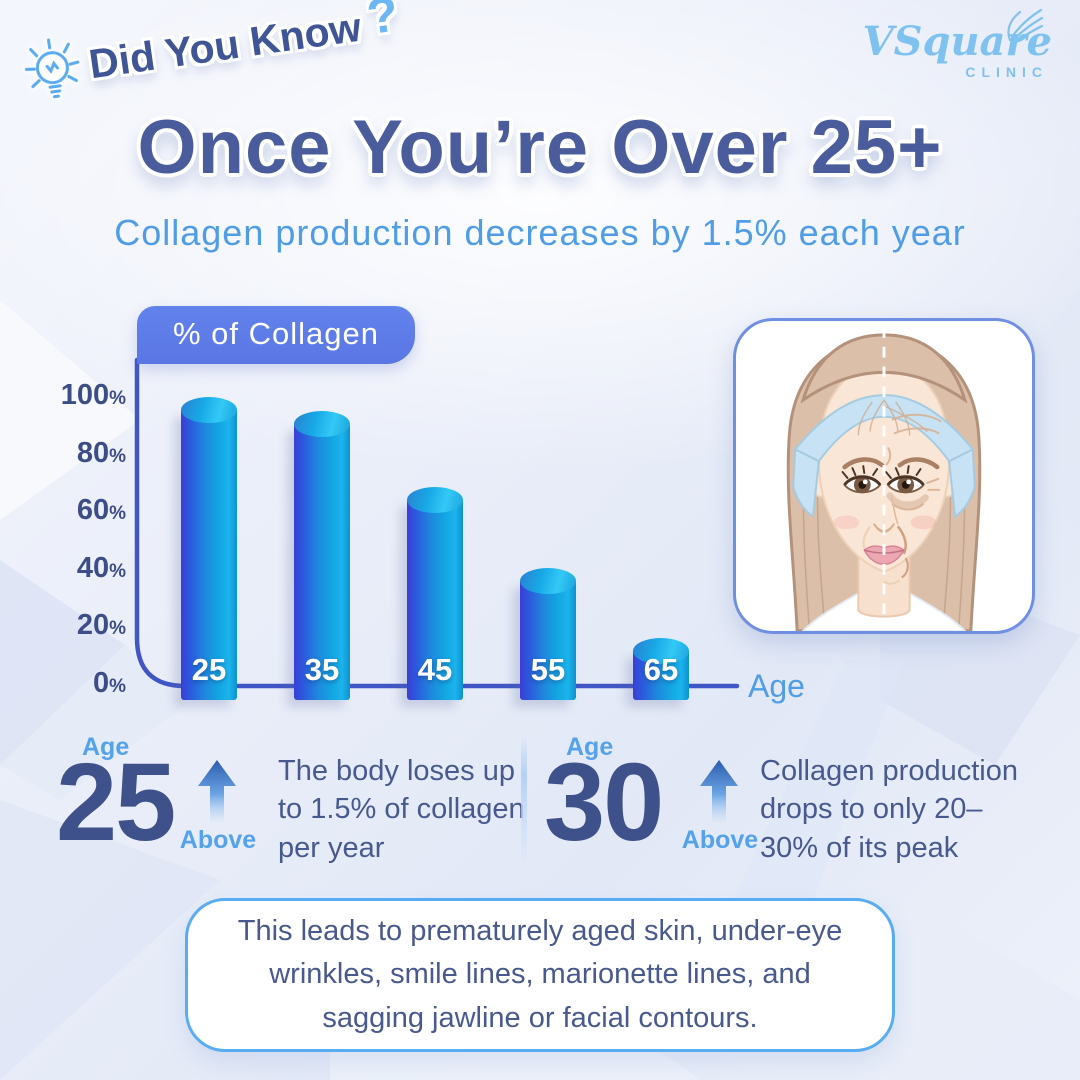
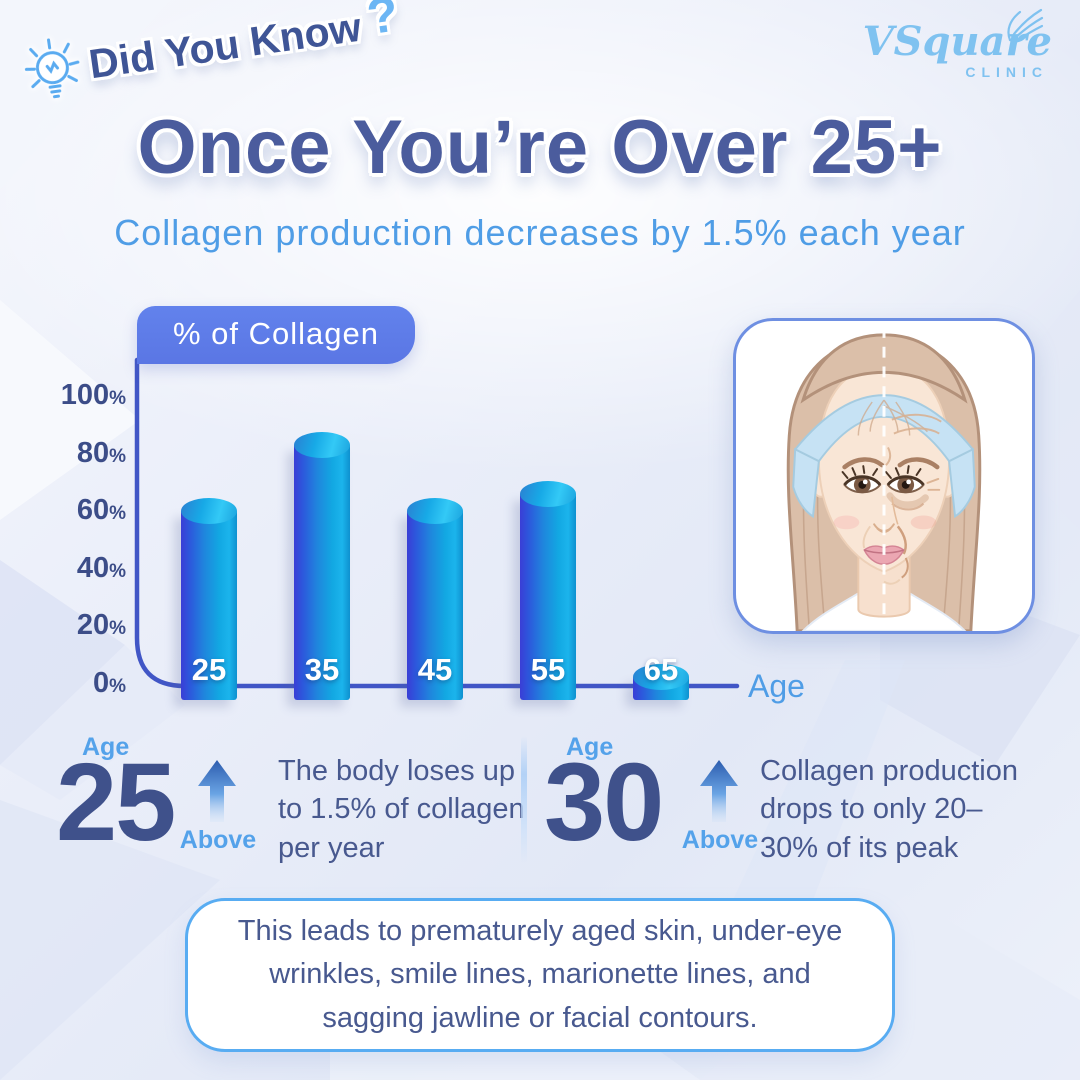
25: 100 -> 65
35: 95 -> 88
45: 69 -> 65
55: 41 -> 71
65: 17 -> 8
